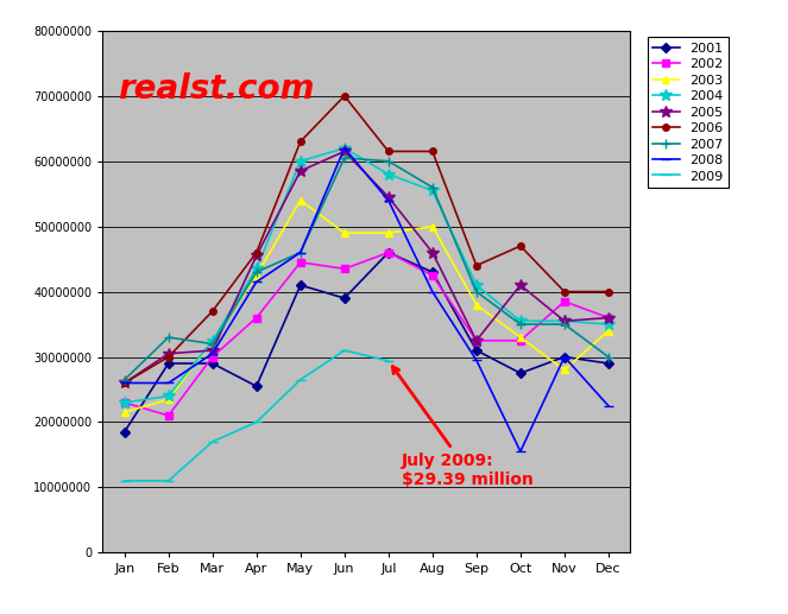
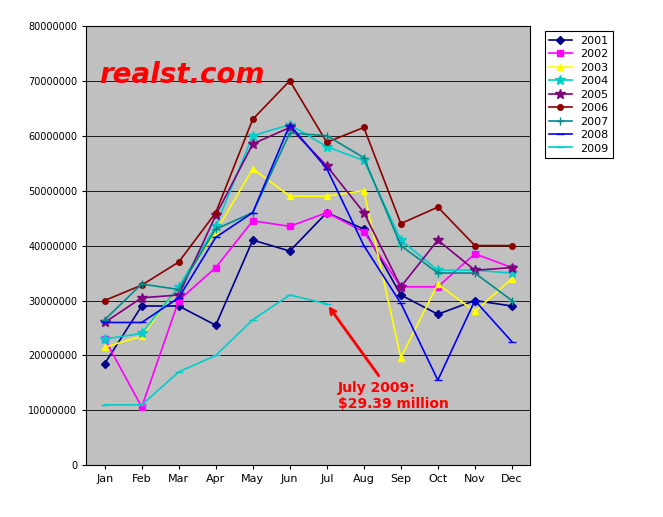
2006/Jan: 26000000 -> 30000000
2002/Feb: 21000000 -> 10600000
2006/Feb: 30000000 -> 32800000
2006/Jul: 61500000 -> 58800000
2003/Sep: 38000000 -> 19600000
